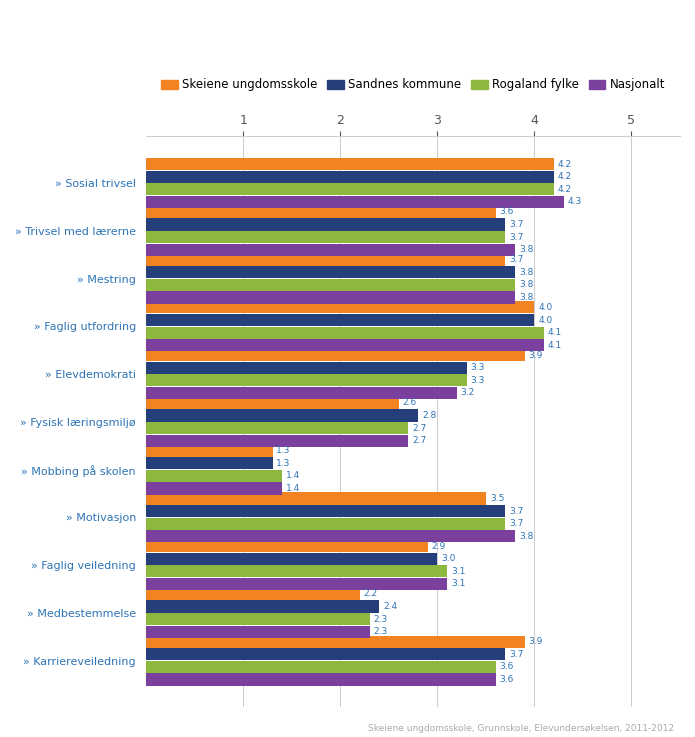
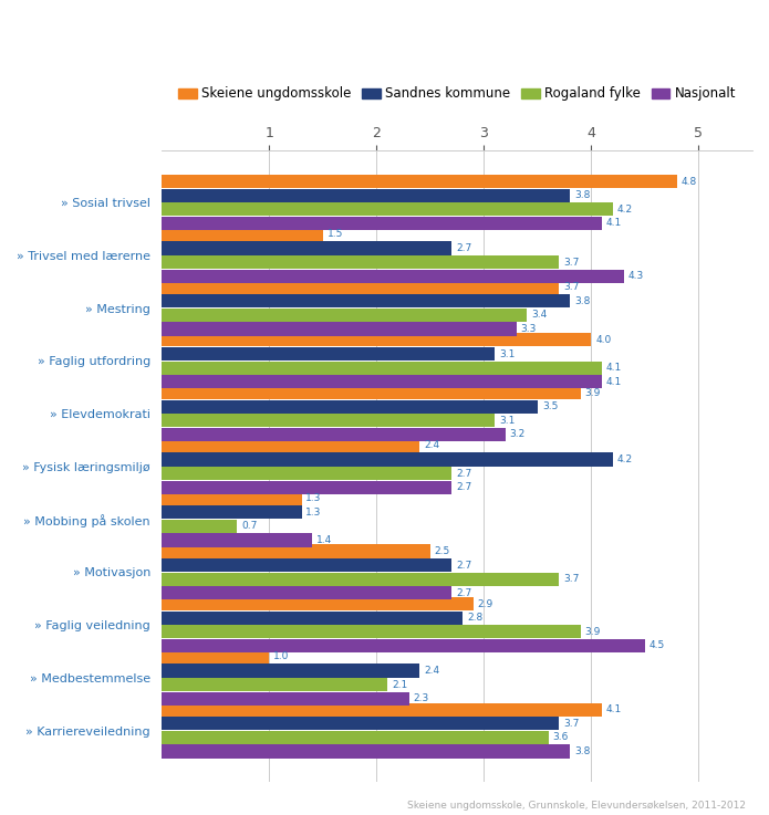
Skeiene ungdomsskole/» Sosial trivsel: 4.2 -> 4.8
Sandnes kommune/» Sosial trivsel: 4.2 -> 3.8
Nasjonalt/» Sosial trivsel: 4.3 -> 4.1
Skeiene ungdomsskole/» Trivsel med lærerne: 3.6 -> 1.5
Sandnes kommune/» Trivsel med lærerne: 3.7 -> 2.7
Nasjonalt/» Trivsel med lærerne: 3.8 -> 4.3
Rogaland fylke/» Mestring: 3.8 -> 3.4
Nasjonalt/» Mestring: 3.8 -> 3.3
Sandnes kommune/» Faglig utfordring: 4.0 -> 3.1
Sandnes kommune/» Elevdemokrati: 3.3 -> 3.5
Rogaland fylke/» Elevdemokrati: 3.3 -> 3.1
Skeiene ungdomsskole/» Fysisk læringsmiljø: 2.6 -> 2.4
Sandnes kommune/» Fysisk læringsmiljø: 2.8 -> 4.2
Rogaland fylke/» Mobbing på skolen: 1.4 -> 0.7
Skeiene ungdomsskole/» Motivasjon: 3.5 -> 2.5
Sandnes kommune/» Motivasjon: 3.7 -> 2.7
Nasjonalt/» Motivasjon: 3.8 -> 2.7
Sandnes kommune/» Faglig veiledning: 3.0 -> 2.8
Rogaland fylke/» Faglig veiledning: 3.1 -> 3.9
Nasjonalt/» Faglig veiledning: 3.1 -> 4.5
Skeiene ungdomsskole/» Medbestemmelse: 2.2 -> 1.0
Rogaland fylke/» Medbestemmelse: 2.3 -> 2.1
Skeiene ungdomsskole/» Karriereveiledning: 3.9 -> 4.1
Nasjonalt/» Karriereveiledning: 3.6 -> 3.8
